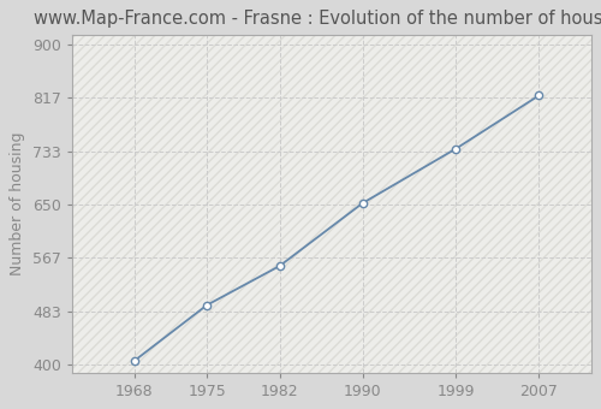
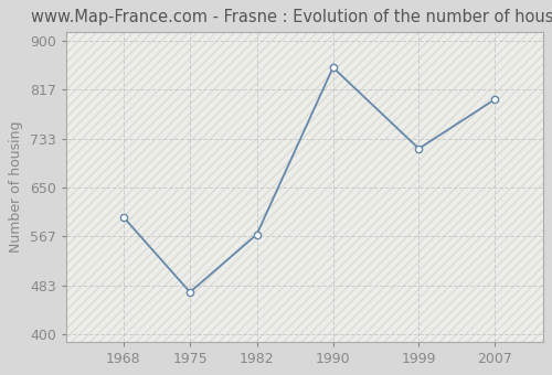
1968: 406 -> 600
1975: 493 -> 472
1982: 554 -> 570
1990: 652 -> 854
1999: 737 -> 716
2007: 820 -> 800
